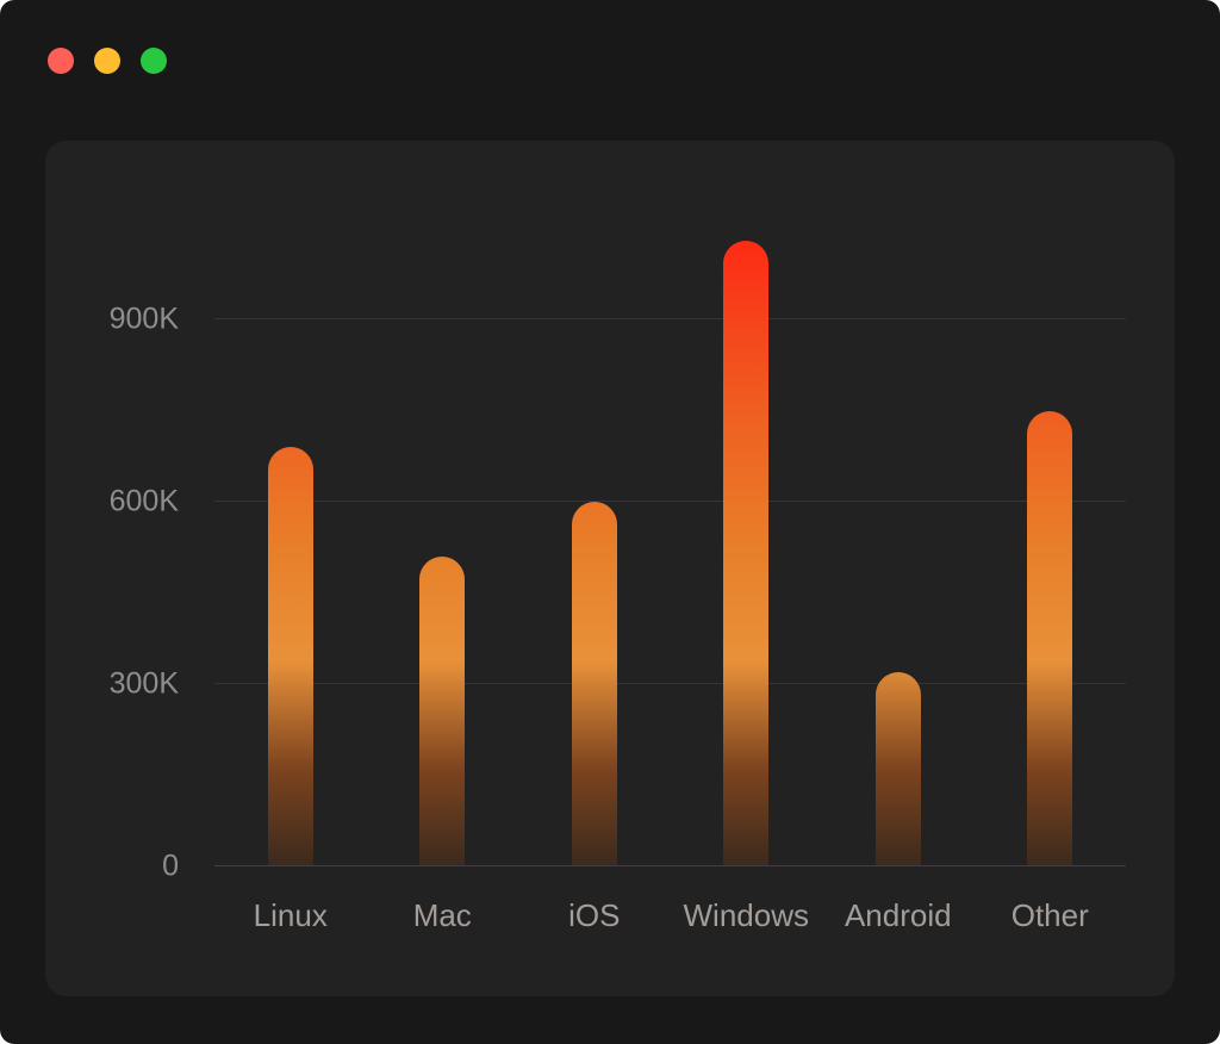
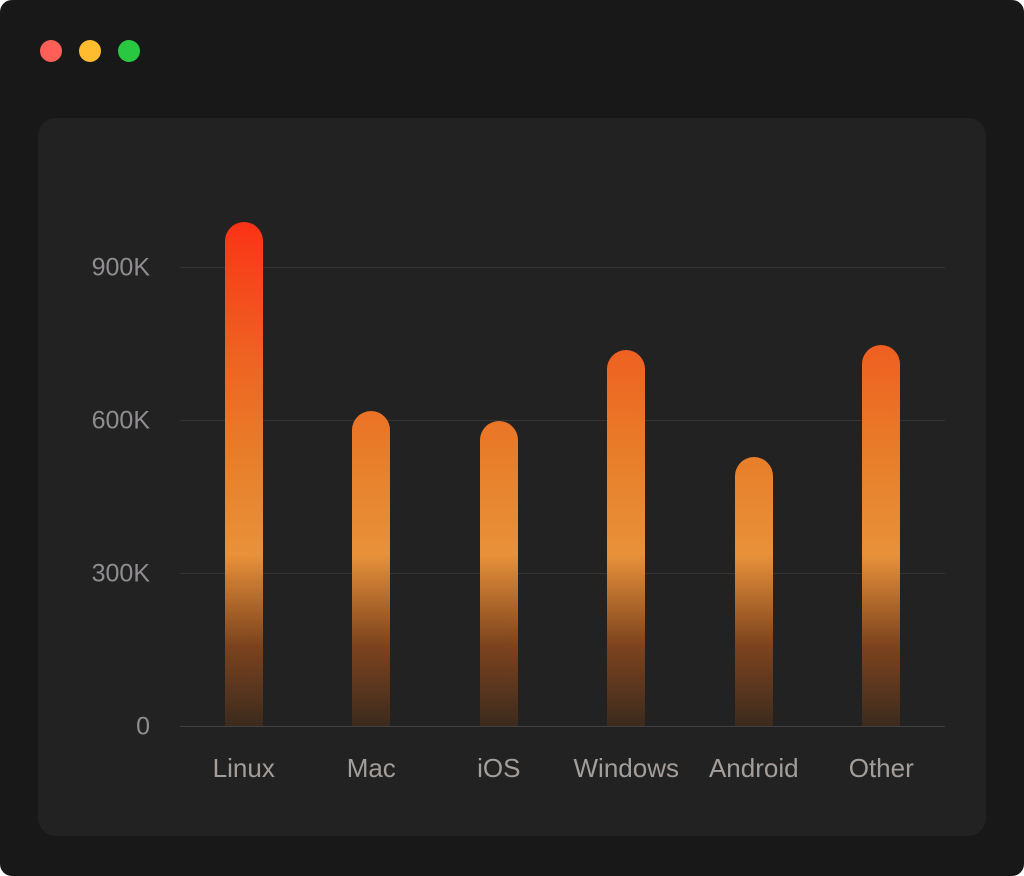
Linux: 690K -> 990K
Mac: 510K -> 620K
Windows: 1030K -> 740K
Android: 320K -> 530K
